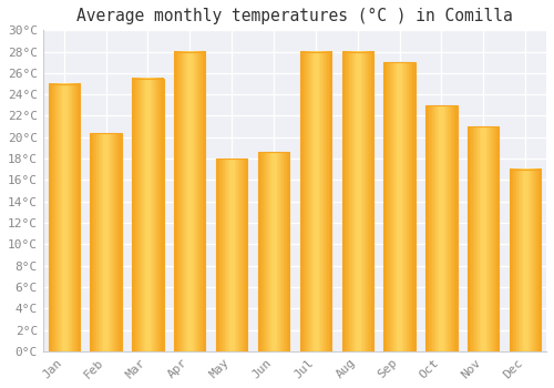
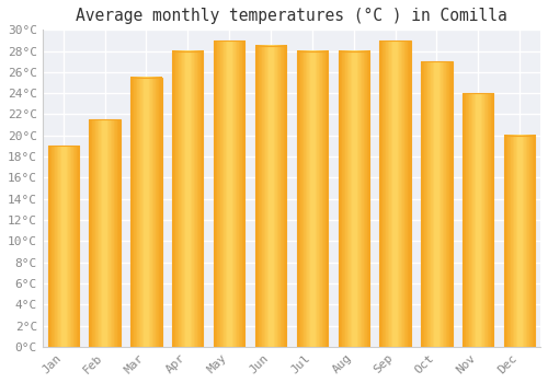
Jan: 25.0°C -> 19.0°C
Feb: 20.4°C -> 21.5°C
May: 18.0°C -> 29.0°C
Jun: 18.6°C -> 28.5°C
Sep: 27.0°C -> 29.0°C
Oct: 23.0°C -> 27.0°C
Nov: 21.0°C -> 24.0°C
Dec: 17.0°C -> 20.0°C
